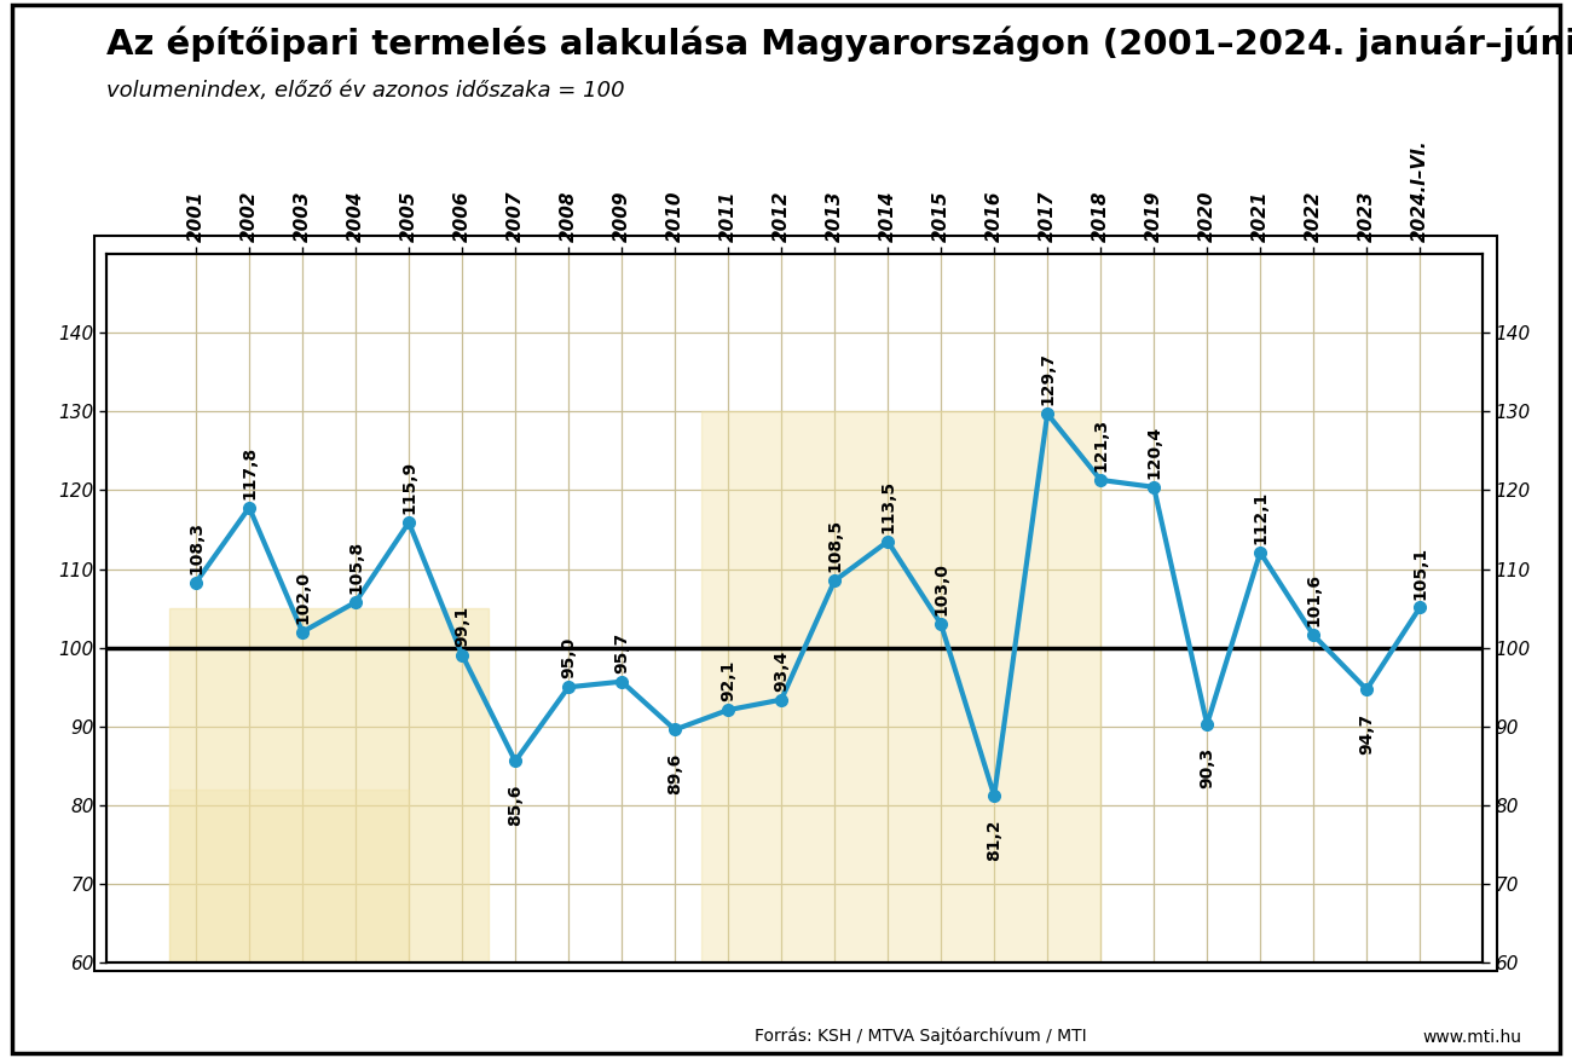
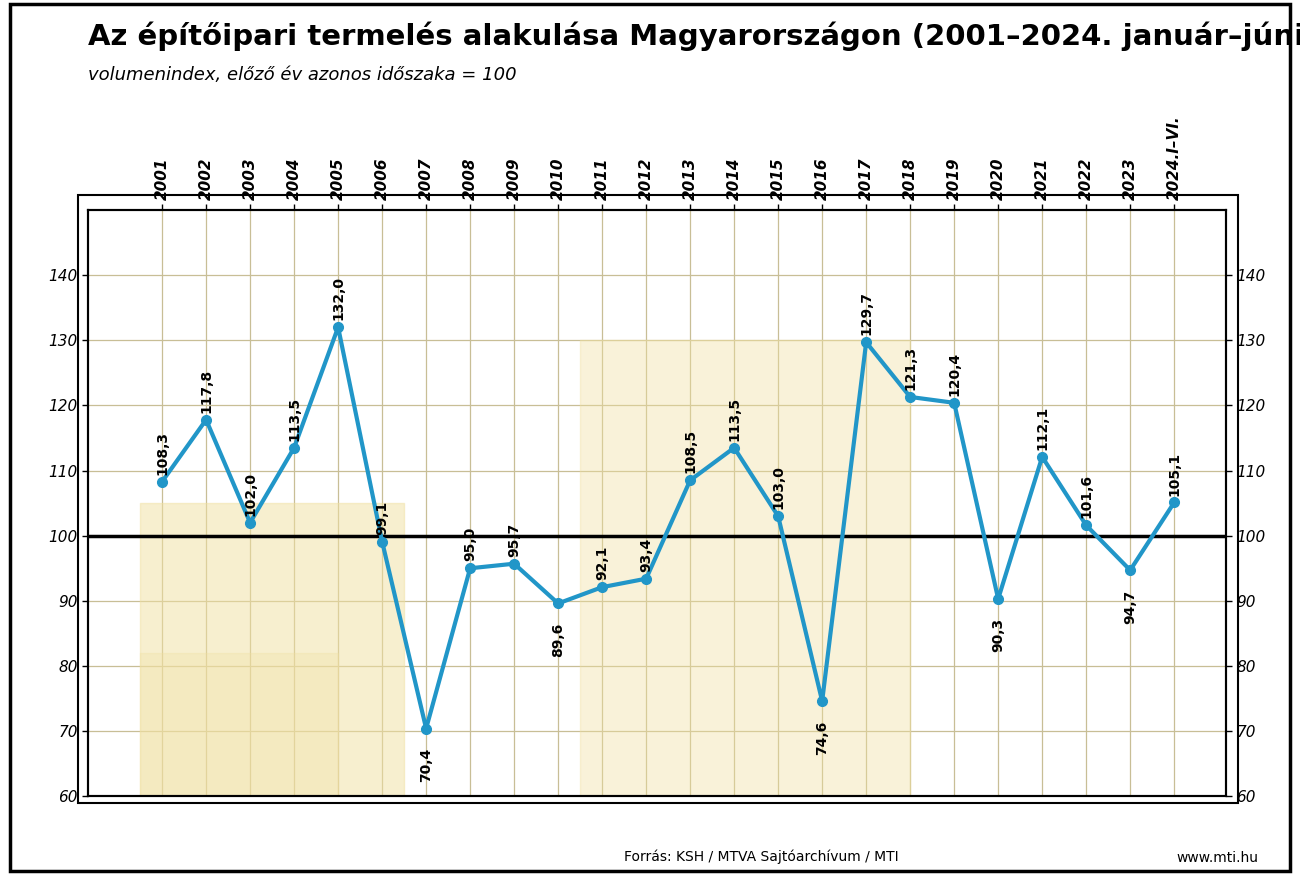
2004: 105,8 -> 113,5
2005: 115,9 -> 132,0
2007: 85,6 -> 70,4
2016: 81,2 -> 74,6
